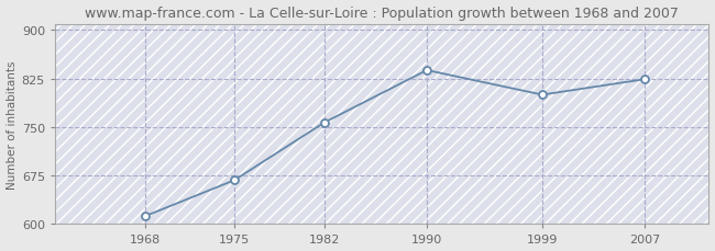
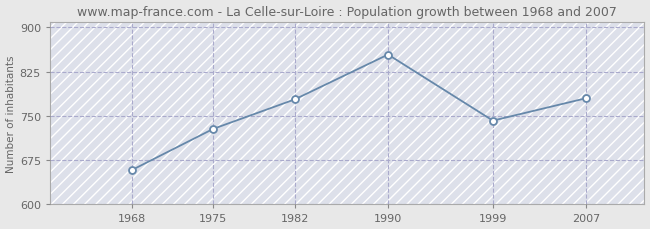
1968: 612 -> 658
1975: 668 -> 728
1982: 757 -> 778
1990: 838 -> 854
1999: 800 -> 742
2007: 824 -> 780
